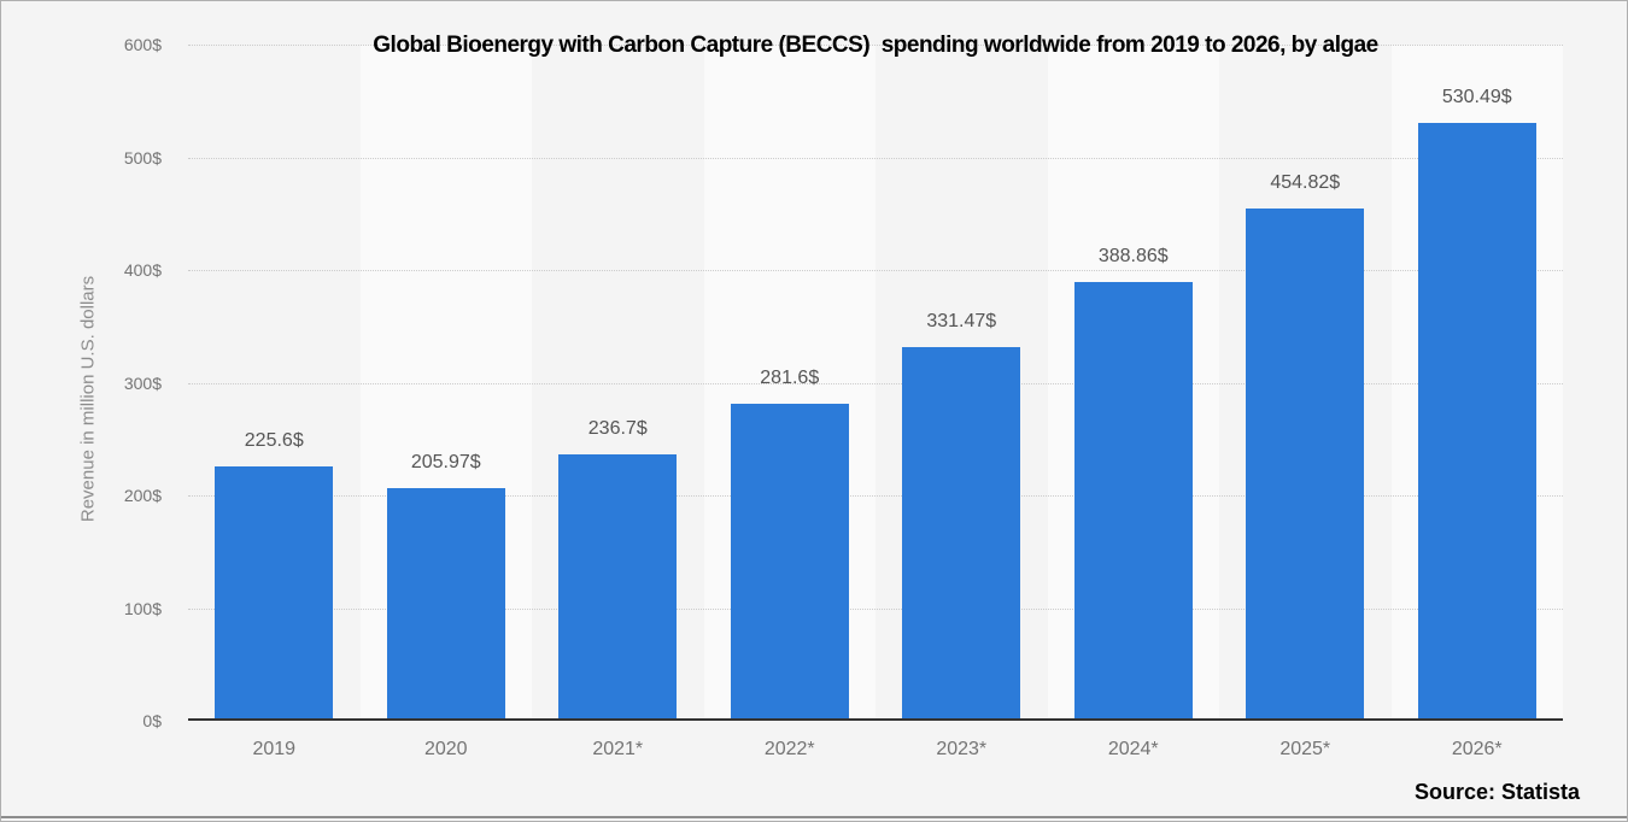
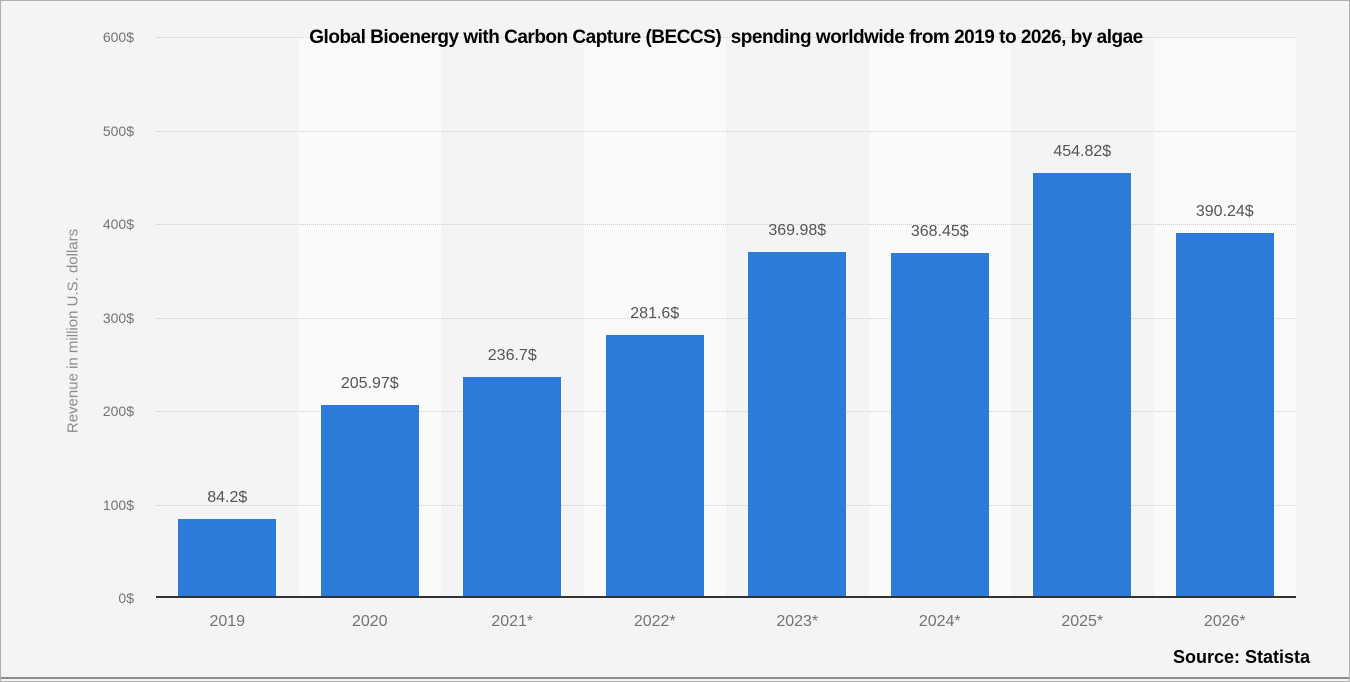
2019: 225.6 -> 84.2
2023*: 331.47 -> 369.98
2024*: 388.86 -> 368.45
2026*: 530.49 -> 390.24
